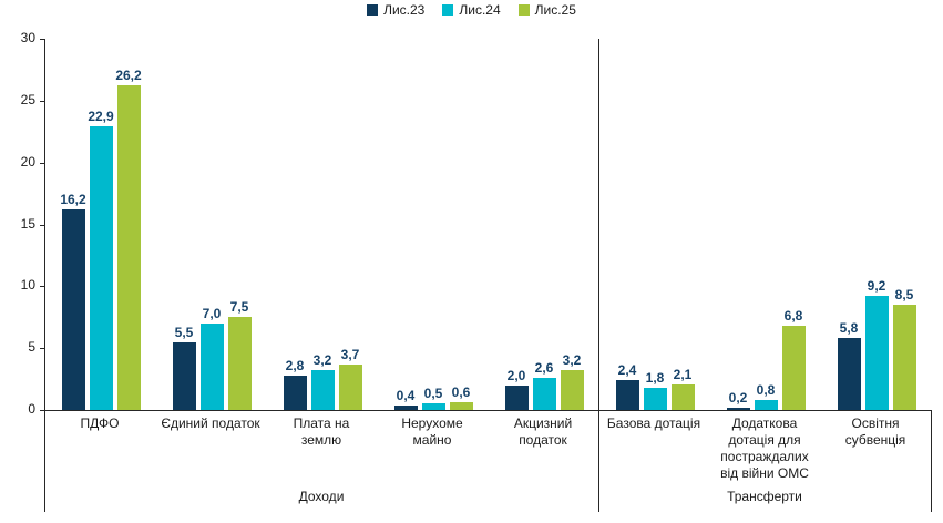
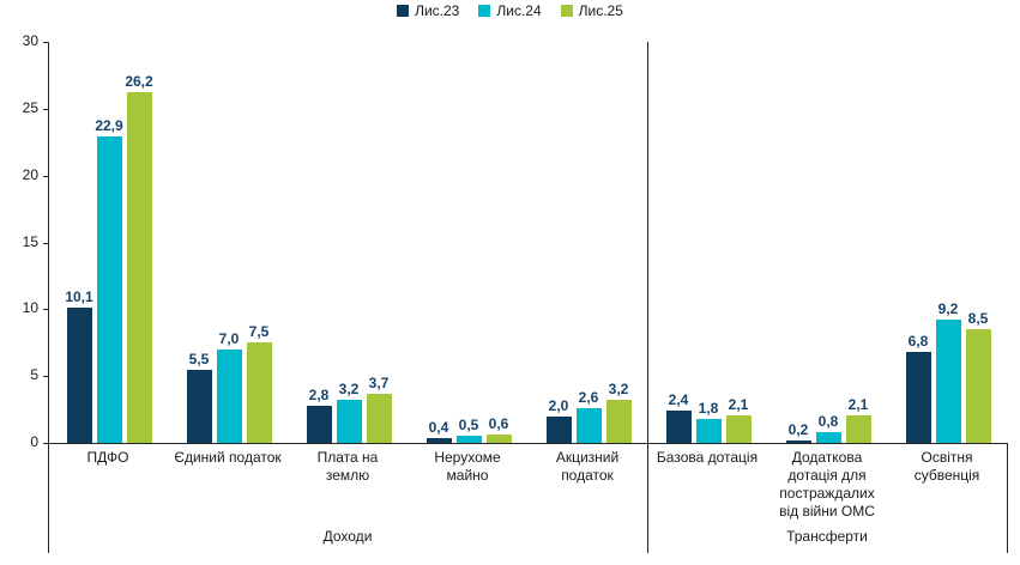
Лис.23/ПДФО: 16,2 -> 10,1
Лис.25/Додаткова дотація для постраждалих від війни ОМС: 6,8 -> 2,1
Лис.23/Освітня субвенція: 5,8 -> 6,8
